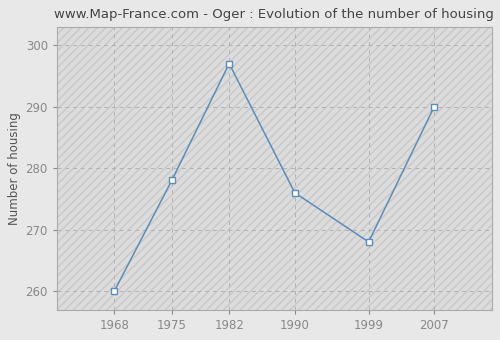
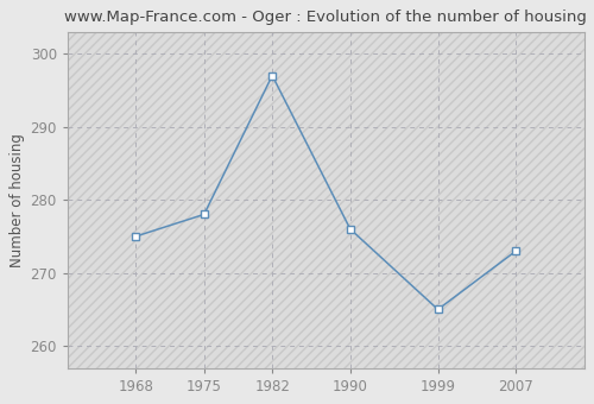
1968: 260 -> 275
1999: 268 -> 265
2007: 290 -> 273
